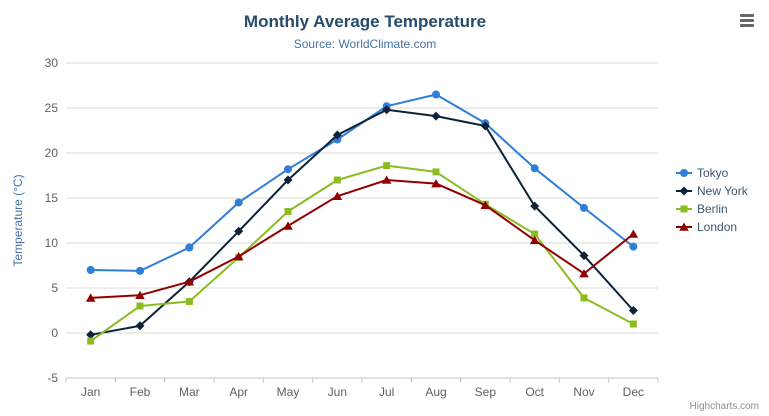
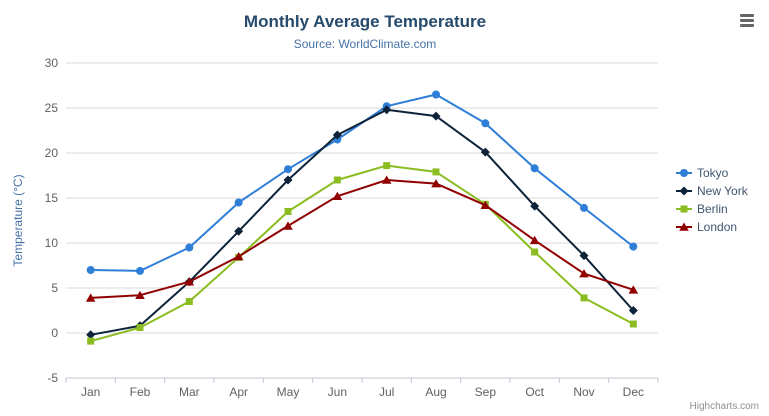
Berlin/Feb: 3 -> 1
New York/Sep: 23 -> 20
Berlin/Oct: 11 -> 9
London/Dec: 11 -> 5
